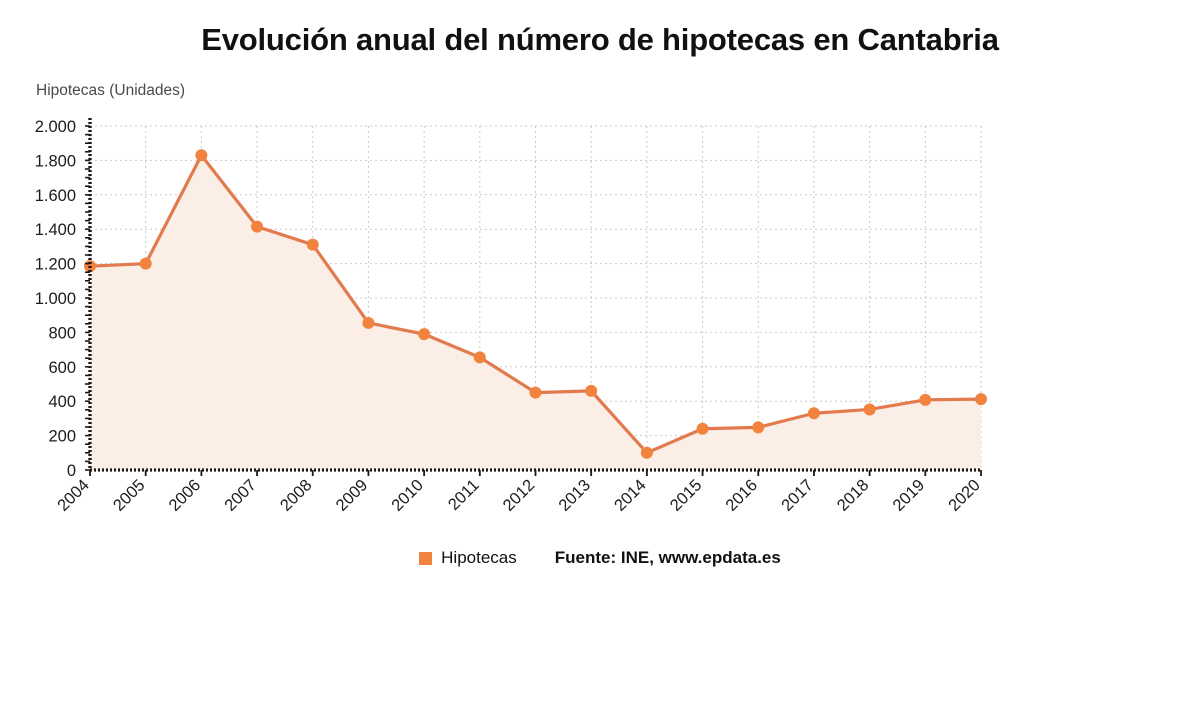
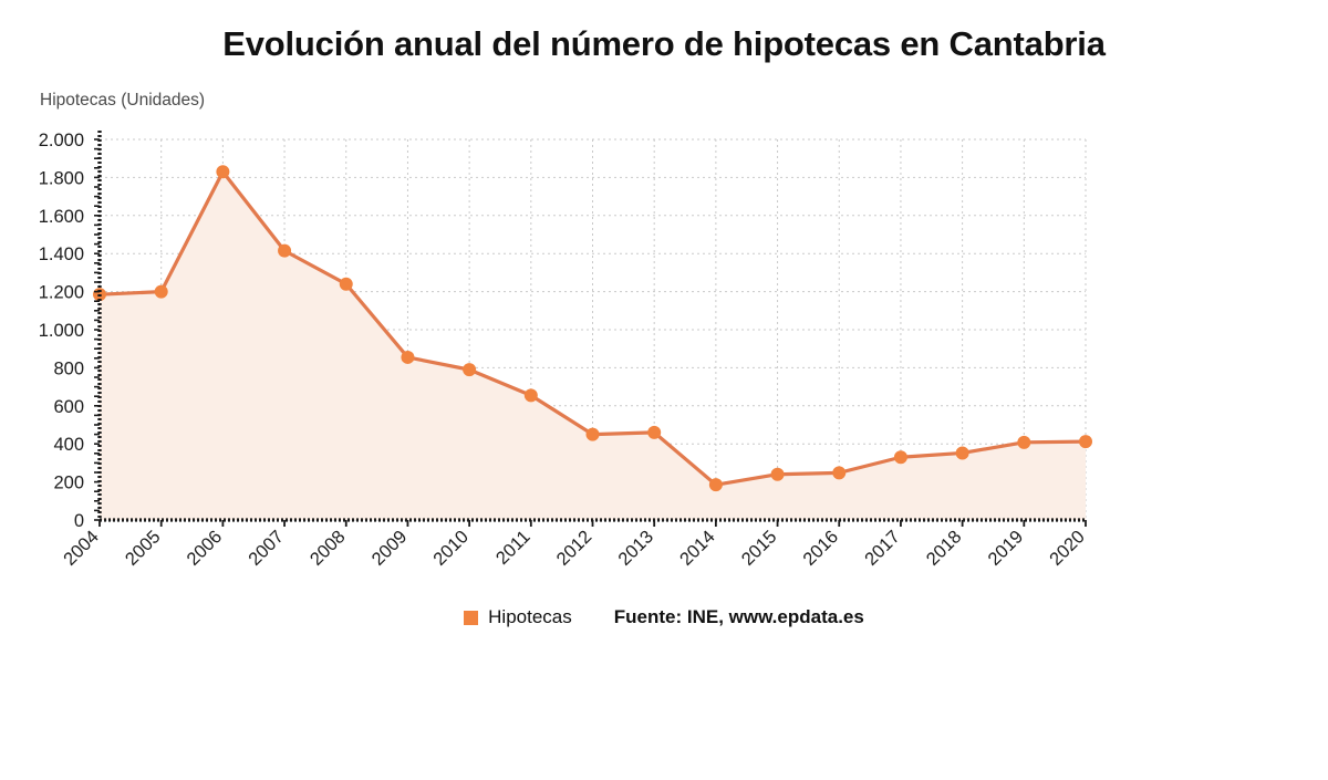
2008: 1310 -> 1240
2014: 100 -> 180
